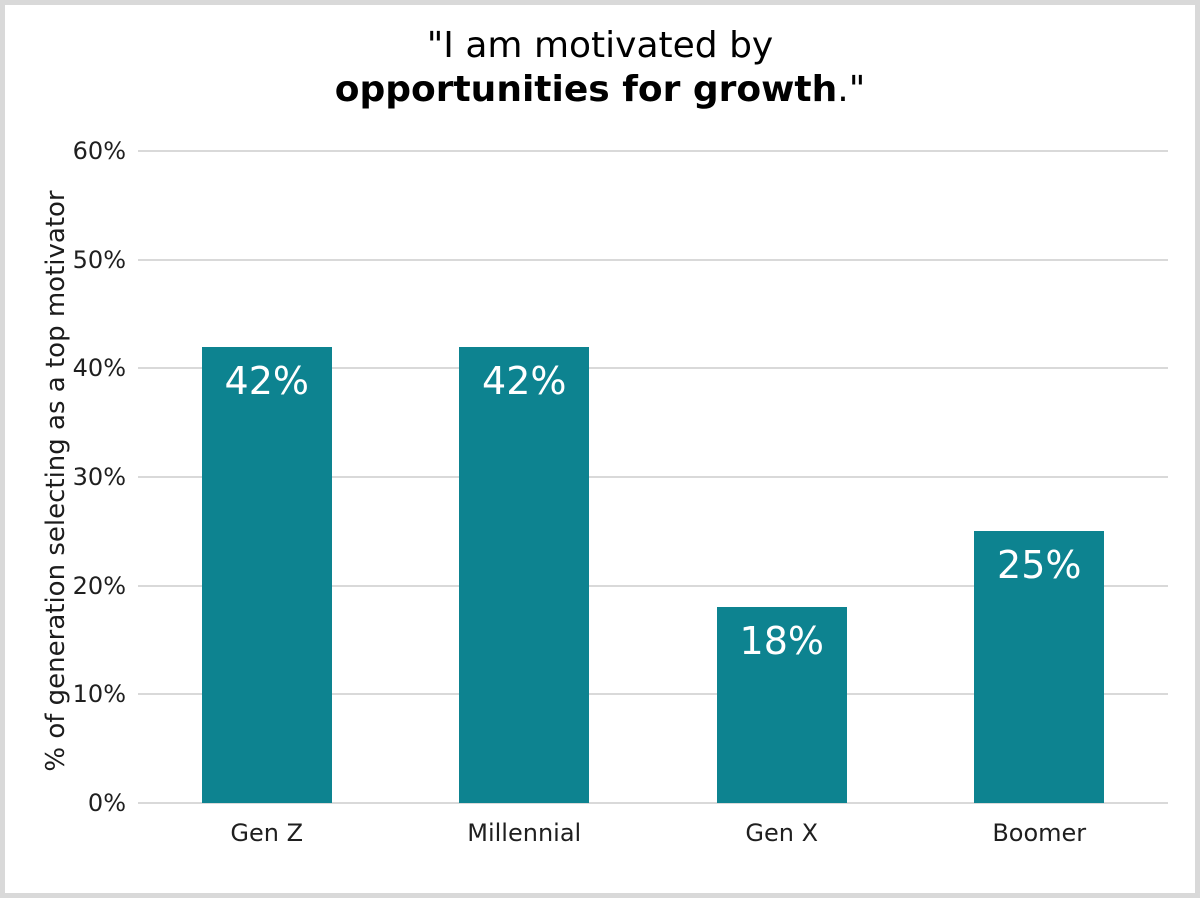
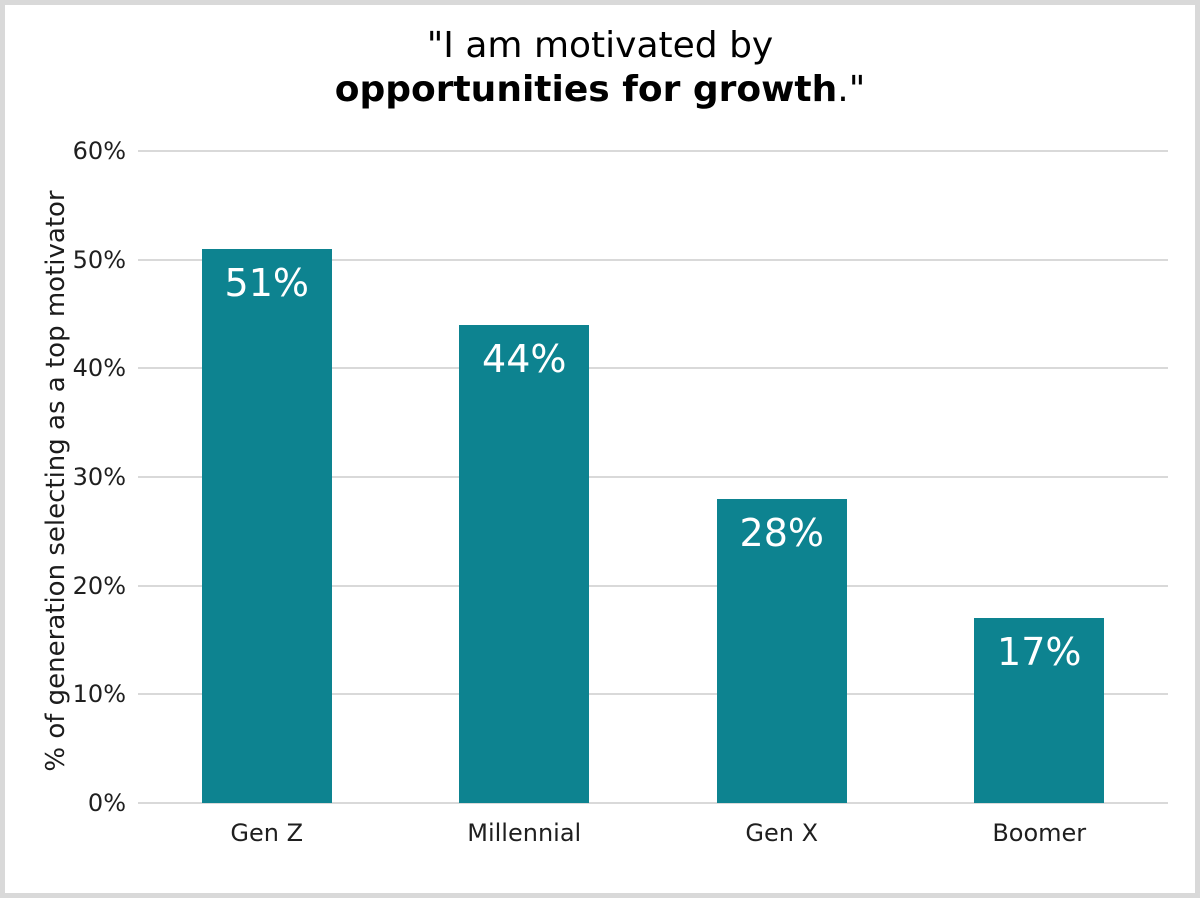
Gen Z: 42% -> 51%
Millennial: 42% -> 44%
Gen X: 18% -> 28%
Boomer: 25% -> 17%
